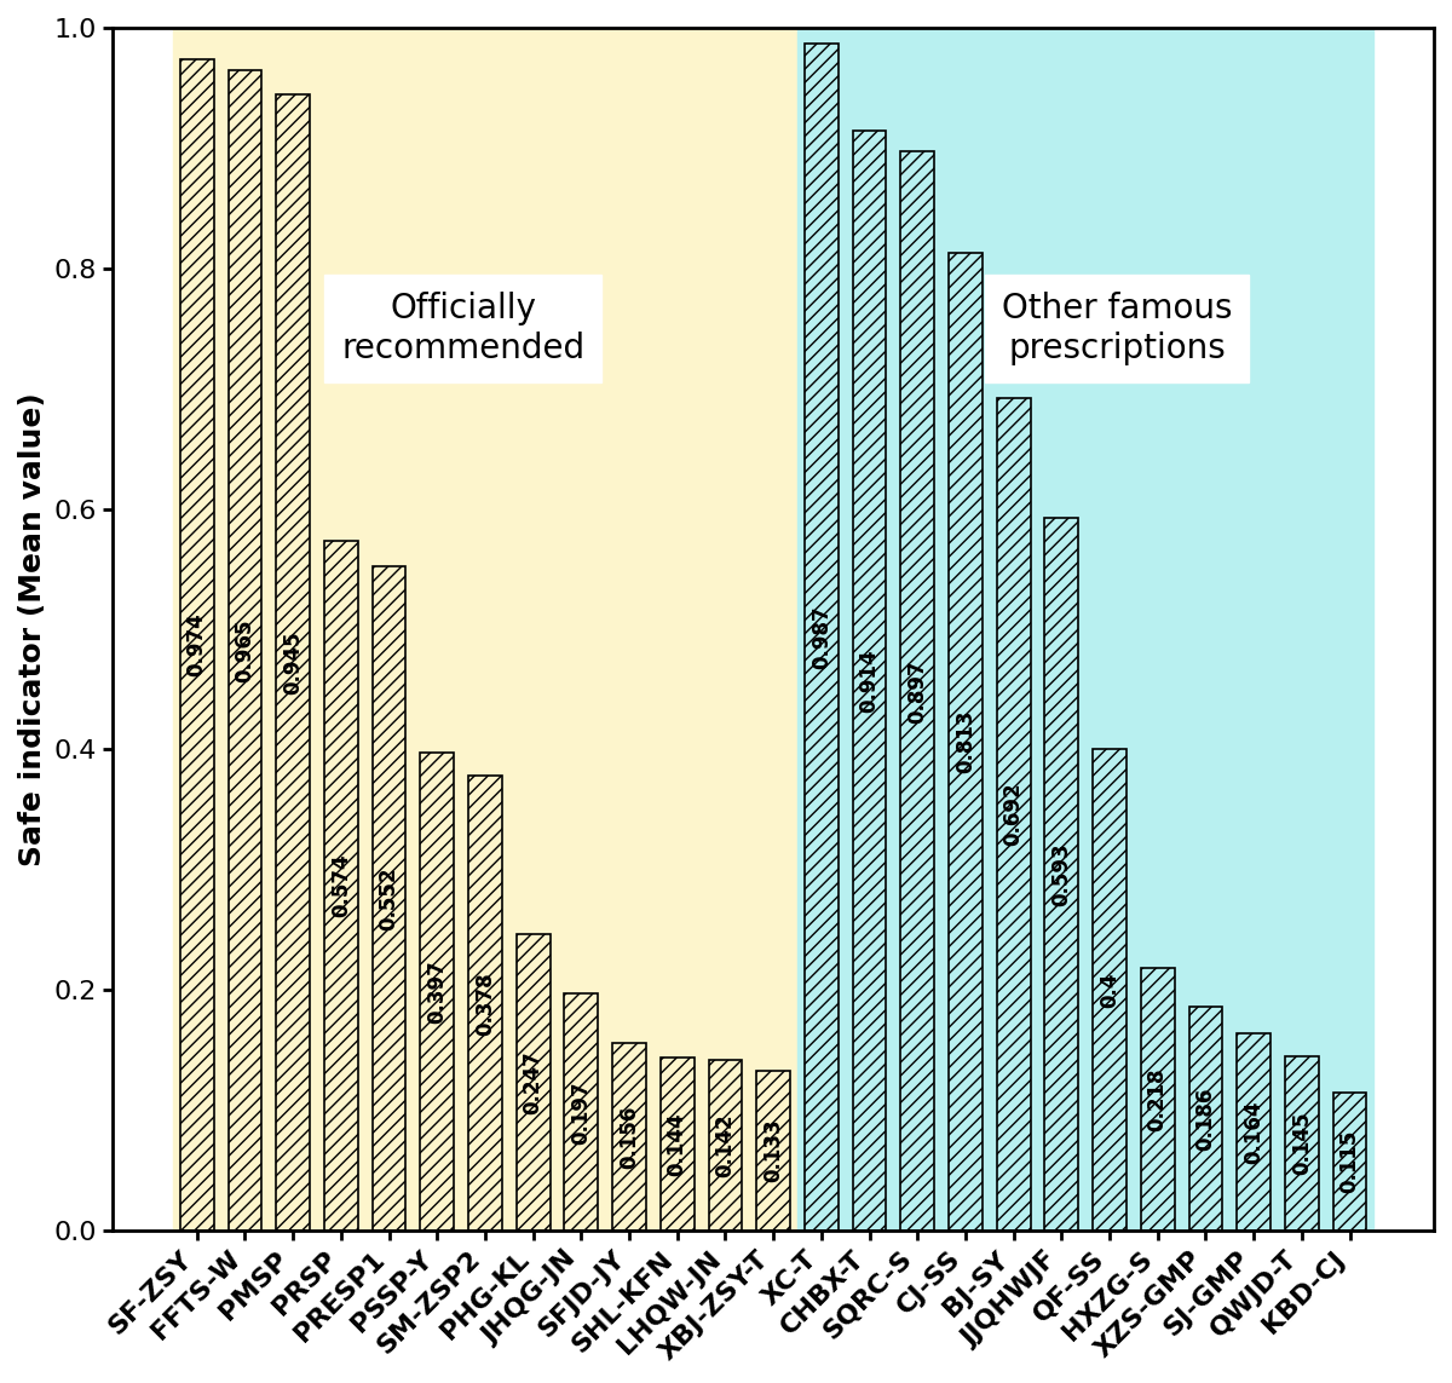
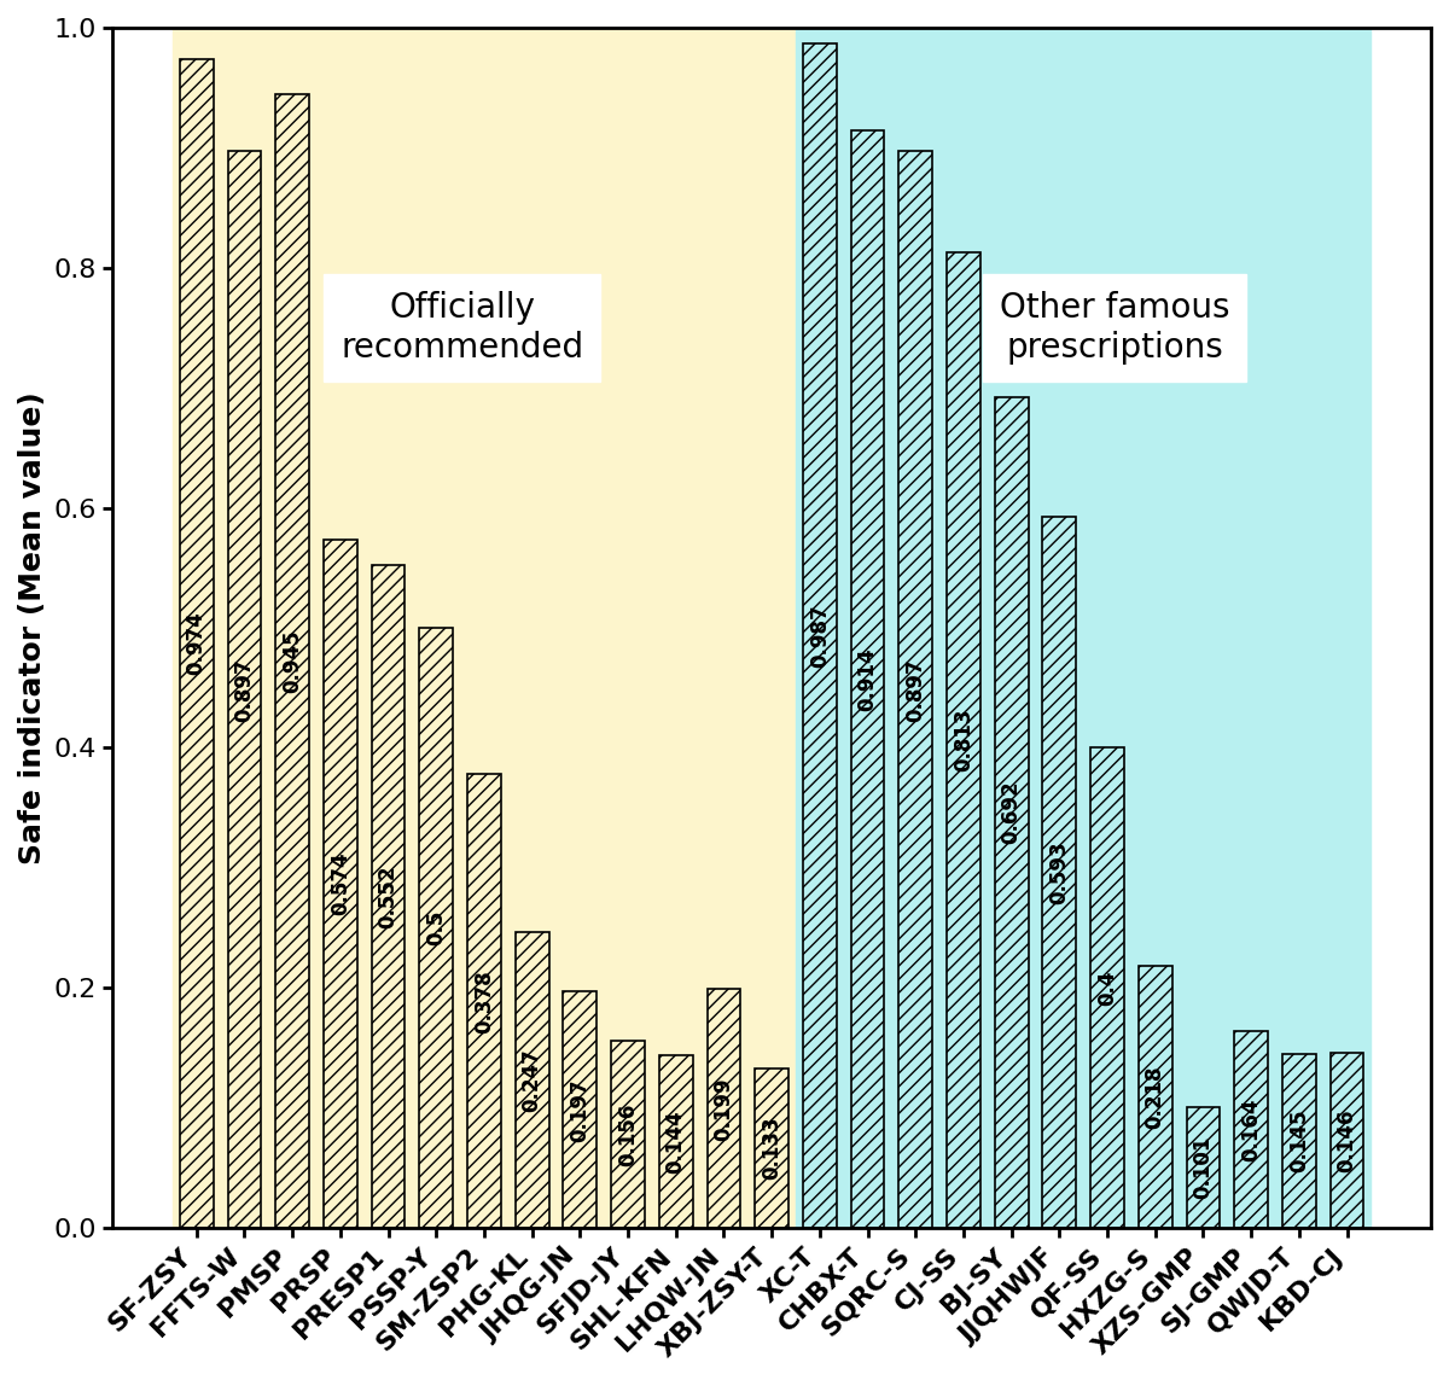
FFTS-W: 0.965 -> 0.897
PSSP-Y: 0.397 -> 0.5
LHQW-JN: 0.142 -> 0.199
XZS-GMP: 0.186 -> 0.101
KBD-CJ: 0.115 -> 0.146
